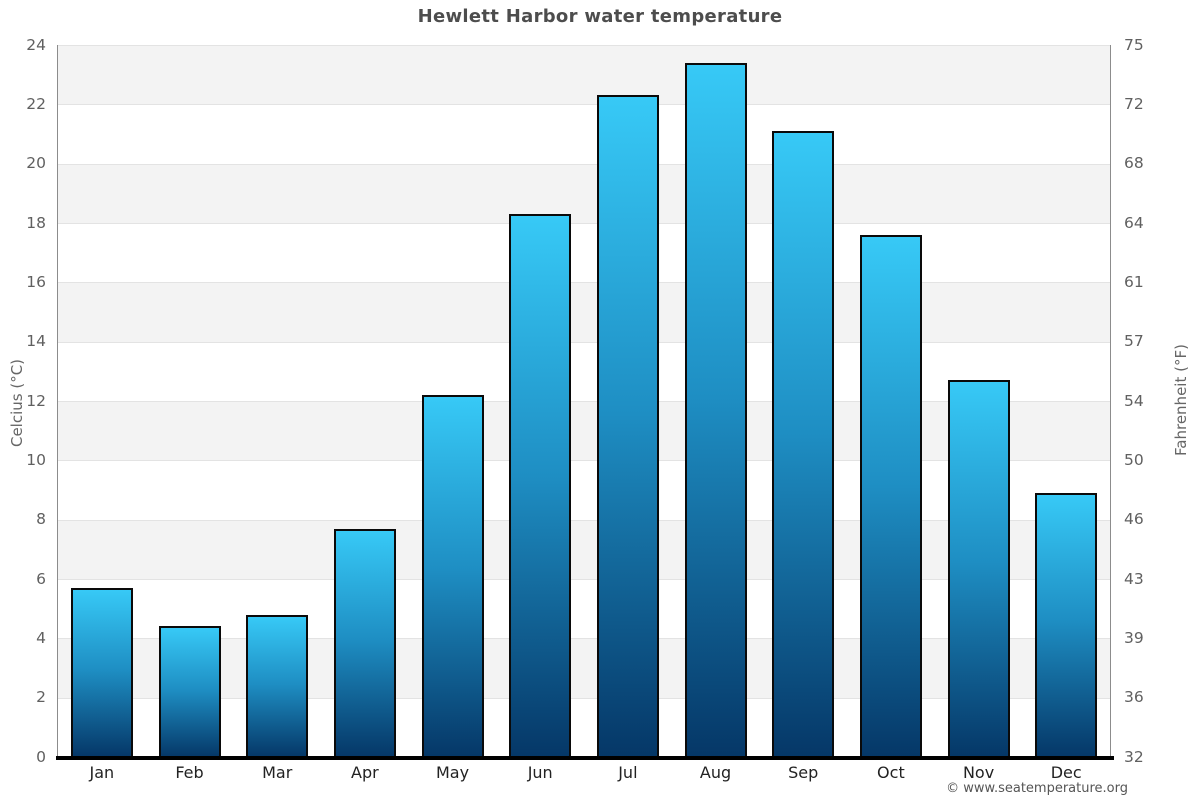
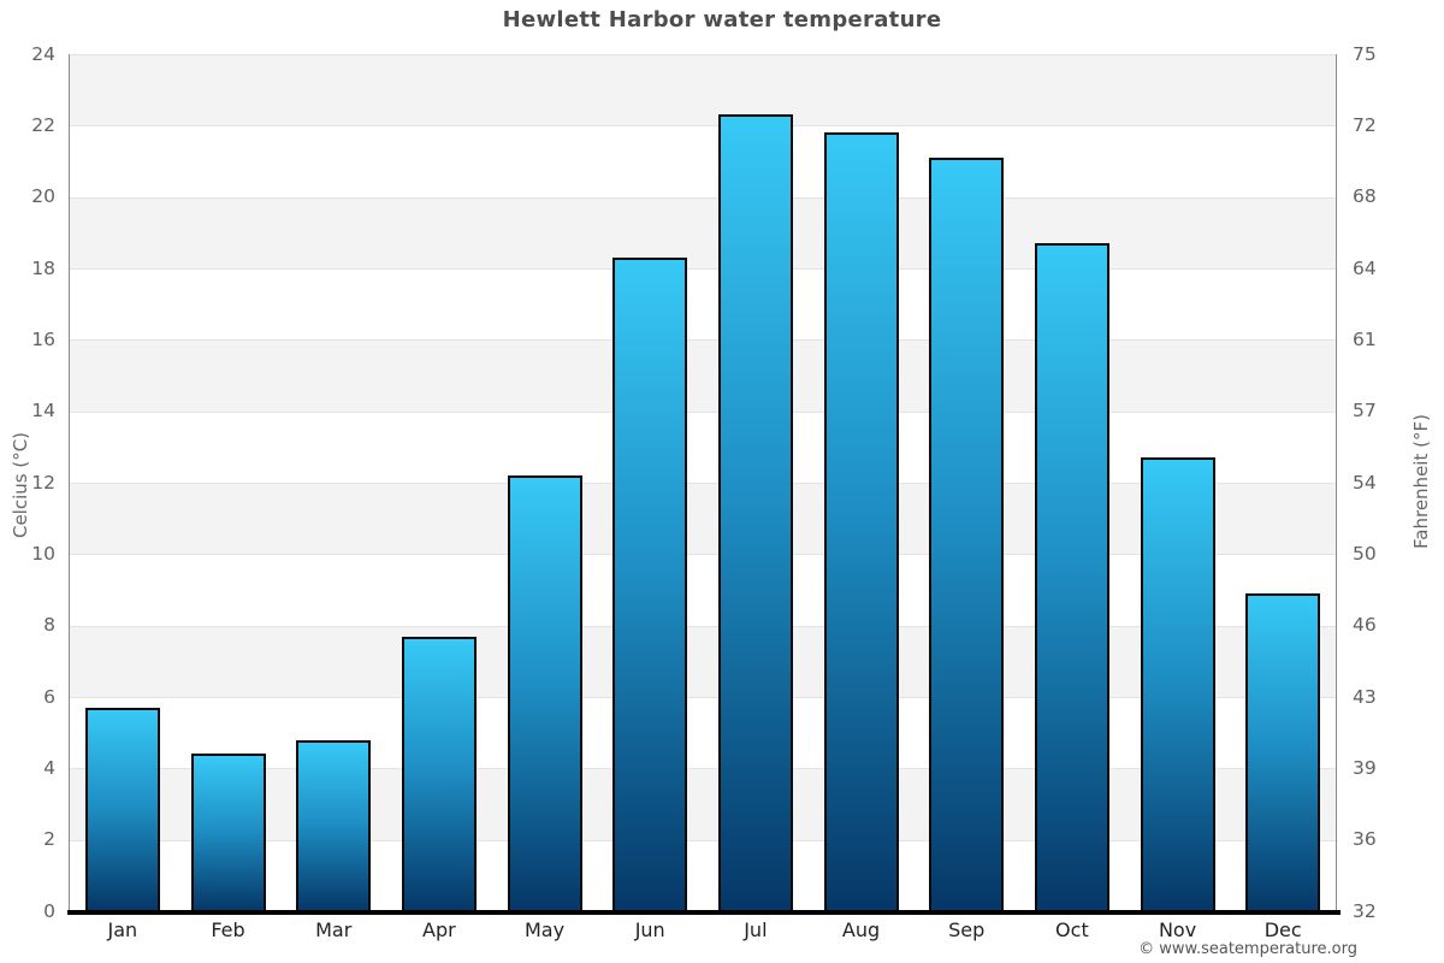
Aug: 23.4 -> 21.8
Oct: 17.6 -> 18.7
